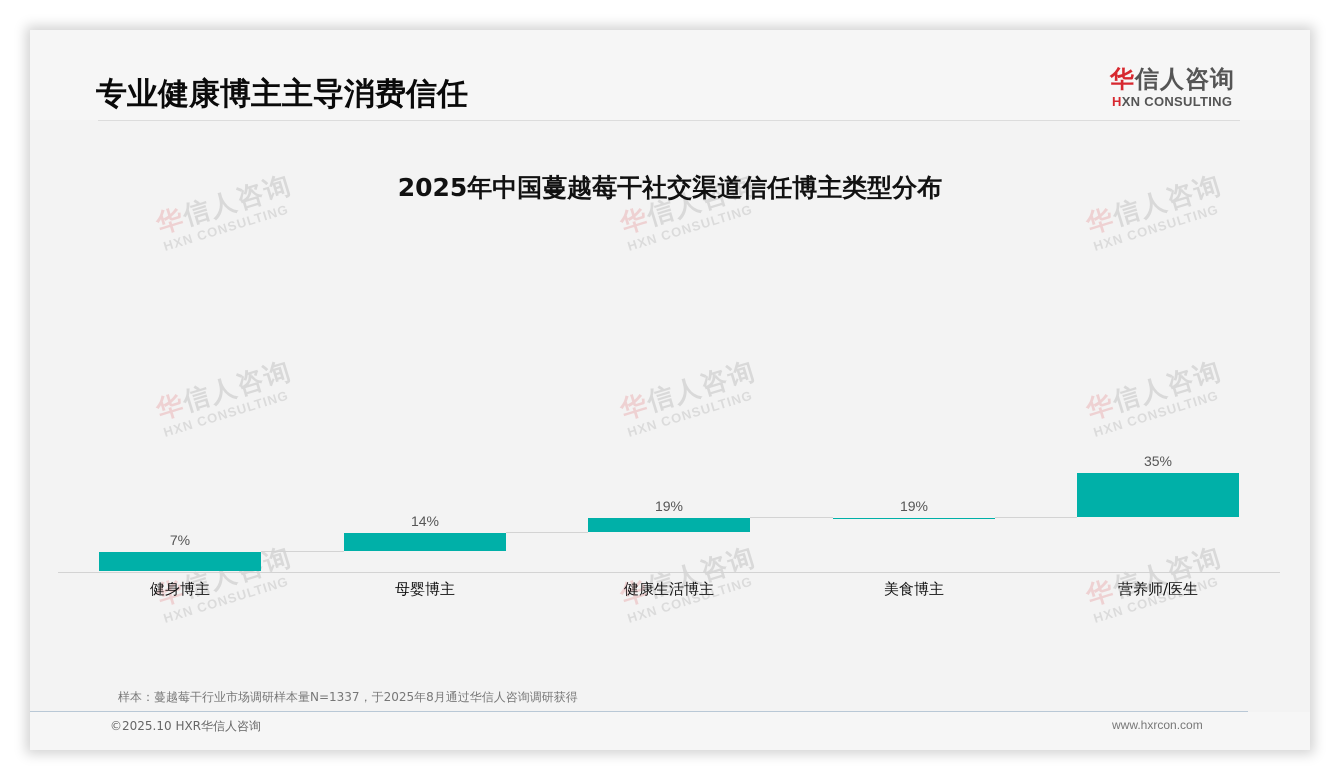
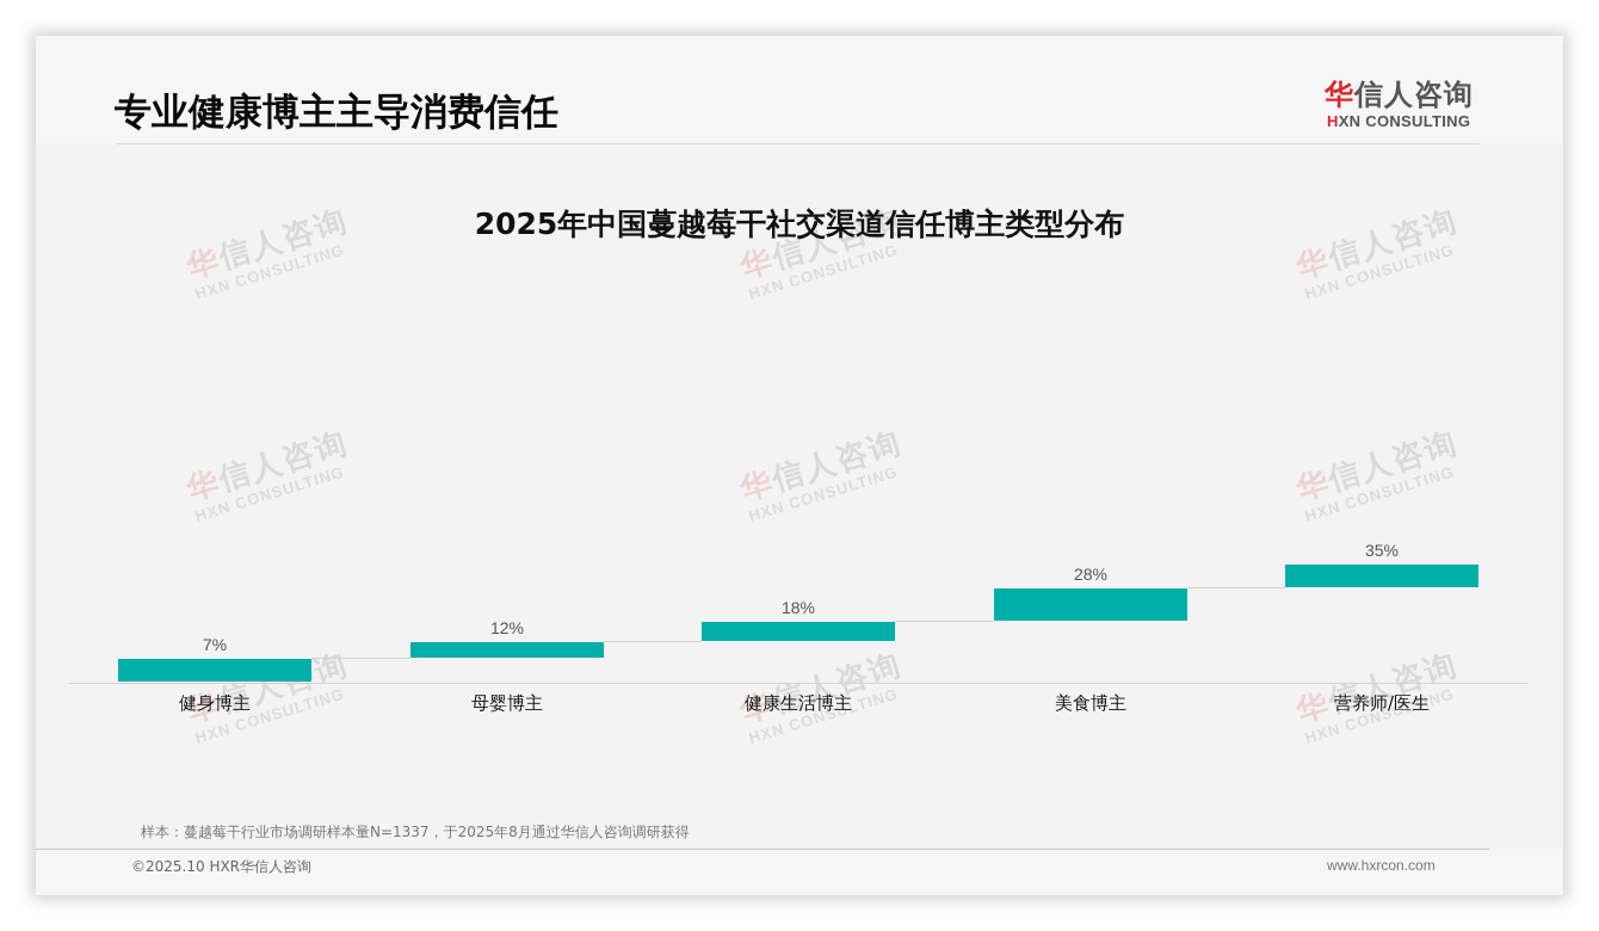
母婴博主: 14% -> 12%
健康生活博主: 19% -> 18%
美食博主: 19% -> 28%
